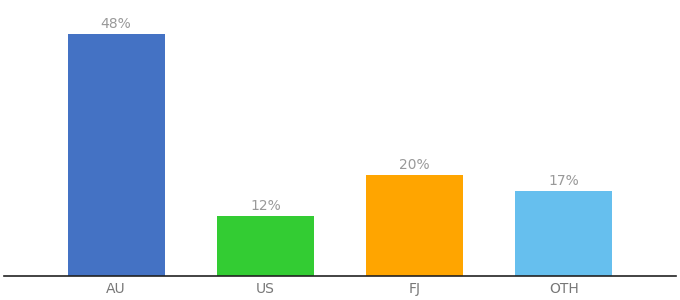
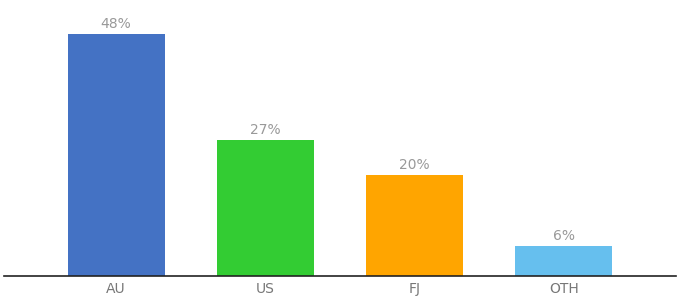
US: 12% -> 27%
OTH: 17% -> 6%
